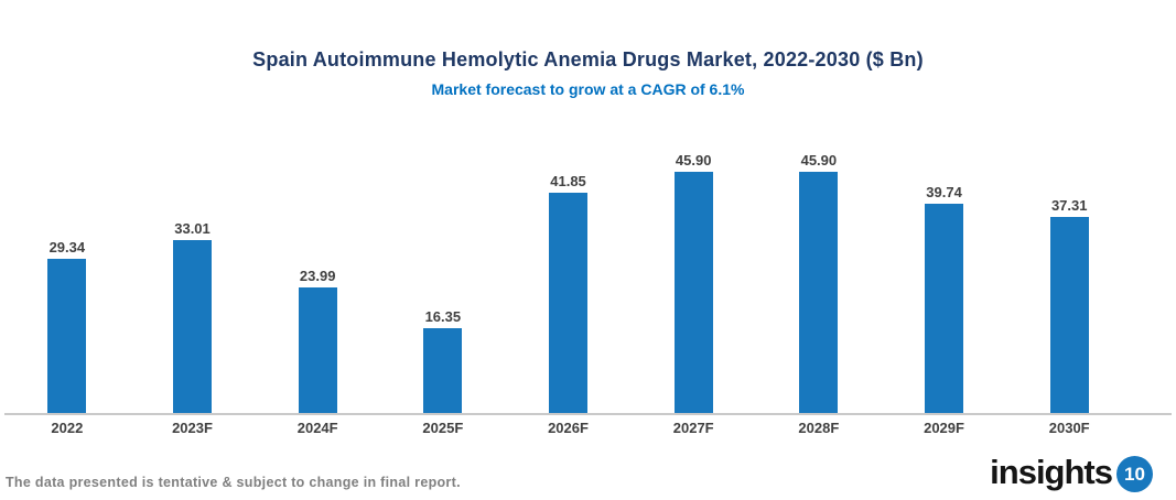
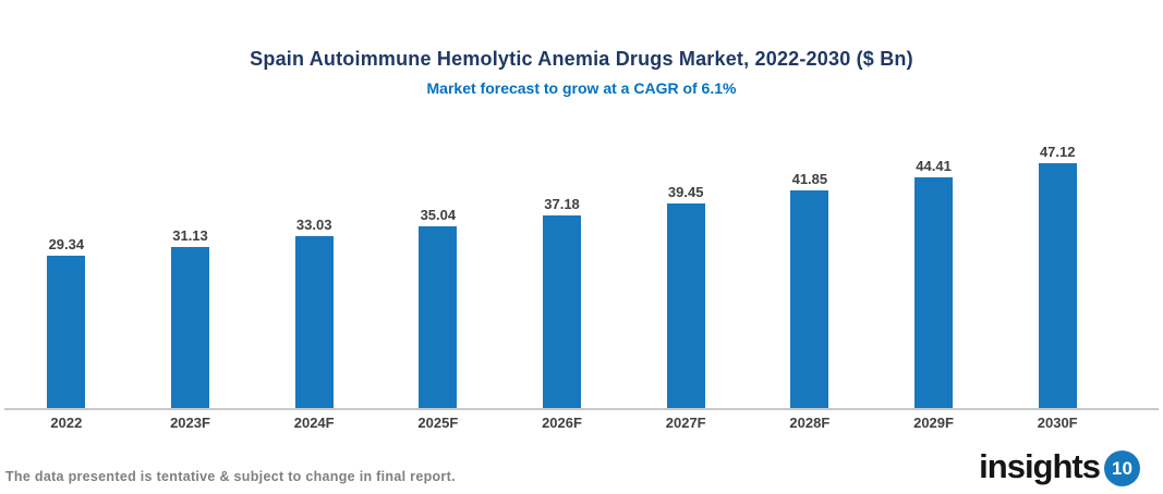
2023F: 33.01 -> 31.13
2024F: 23.99 -> 33.03
2025F: 16.35 -> 35.04
2026F: 41.85 -> 37.18
2027F: 45.90 -> 39.45
2028F: 45.90 -> 41.85
2029F: 39.74 -> 44.41
2030F: 37.31 -> 47.12
